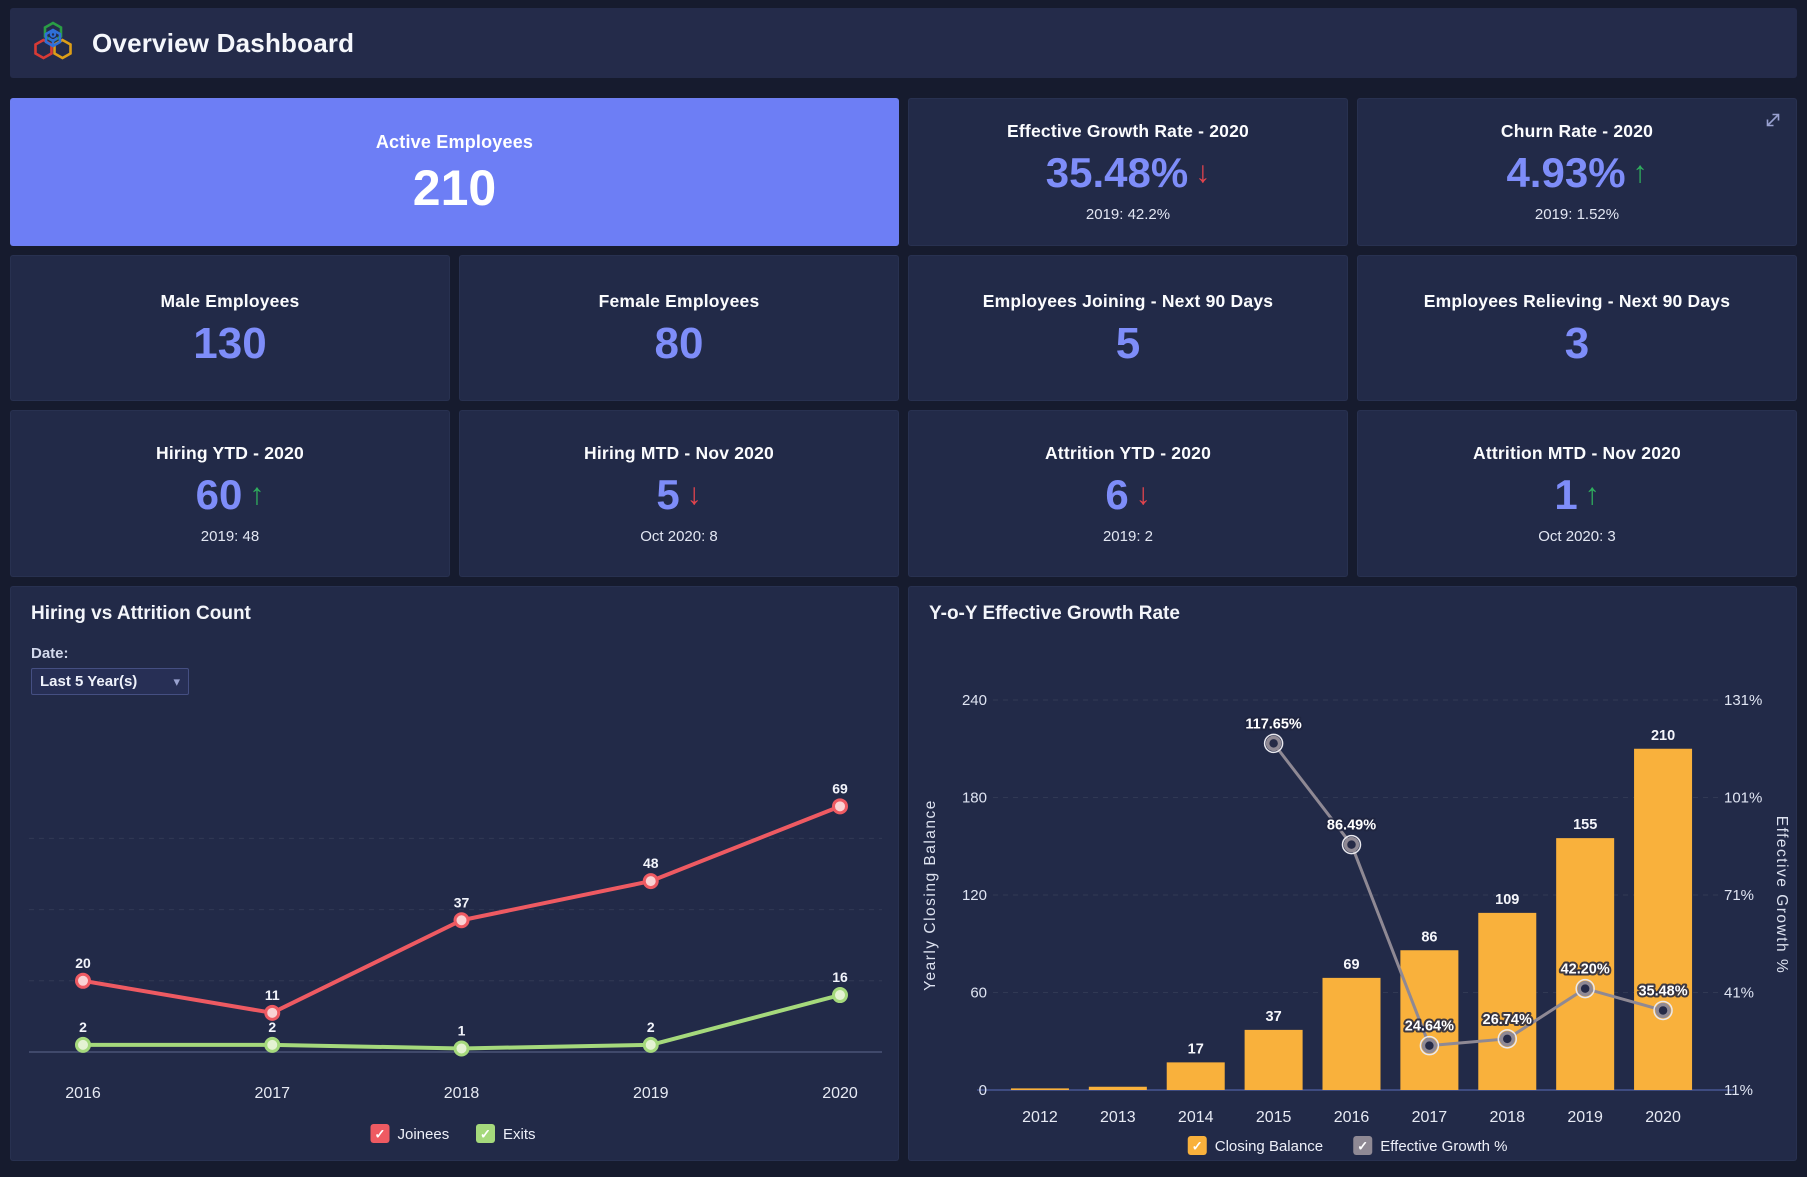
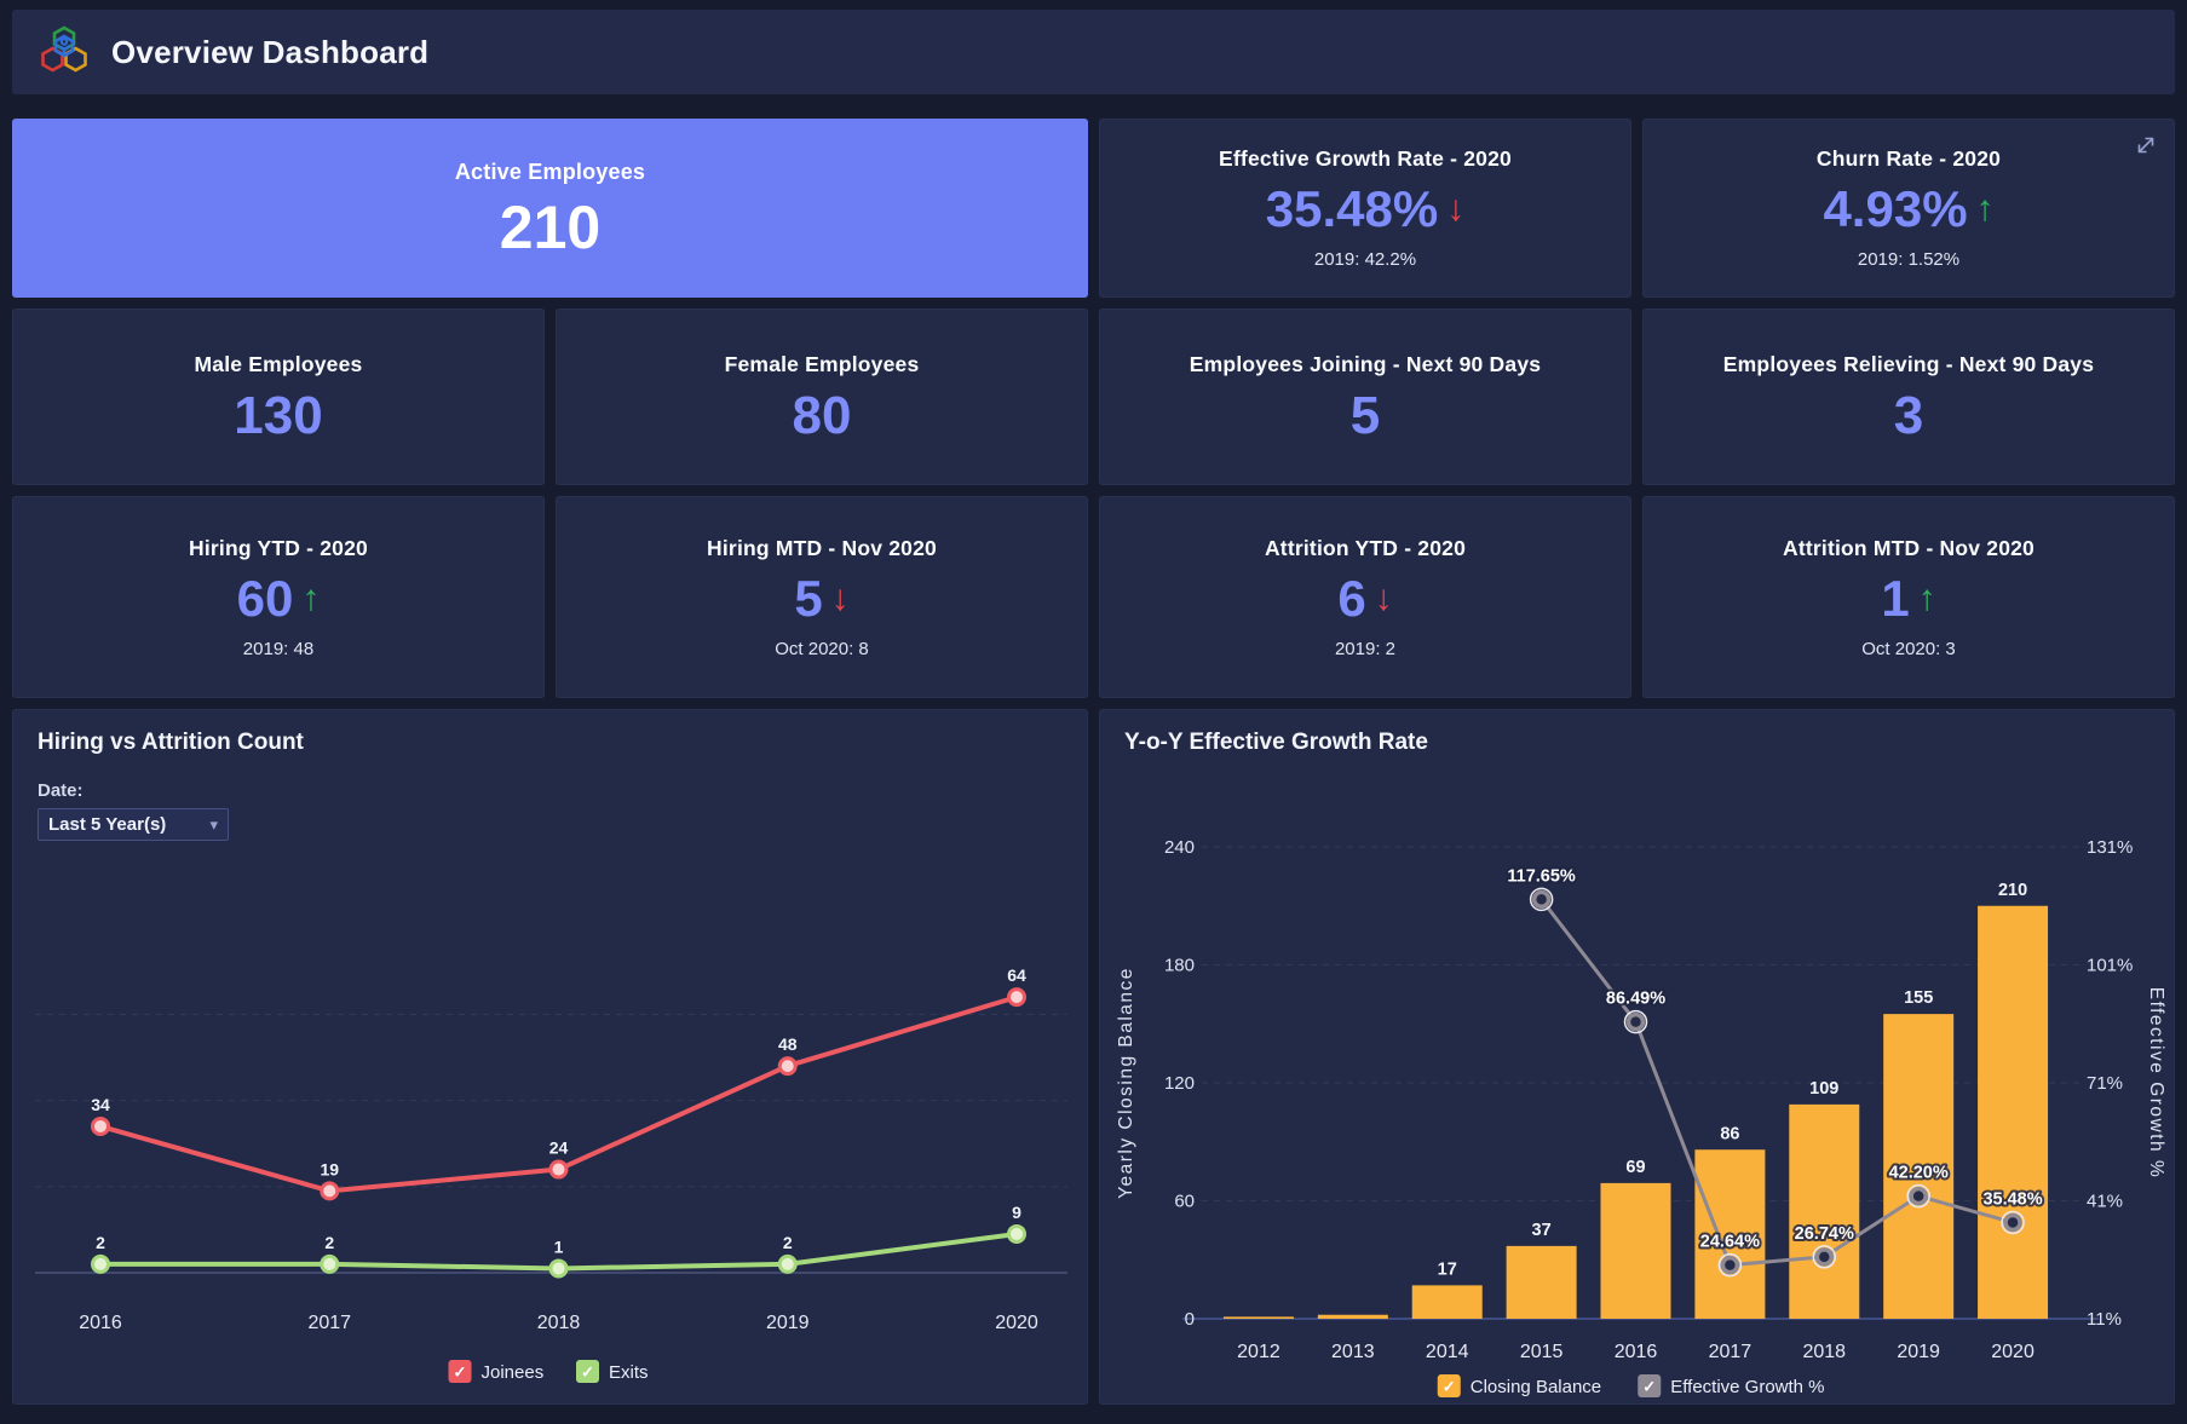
Hiring vs Attrition Count/Joinees/2016: 20 -> 34
Hiring vs Attrition Count/Joinees/2017: 11 -> 19
Hiring vs Attrition Count/Joinees/2018: 37 -> 24
Hiring vs Attrition Count/Joinees/2020: 69 -> 64
Hiring vs Attrition Count/Exits/2020: 16 -> 9
